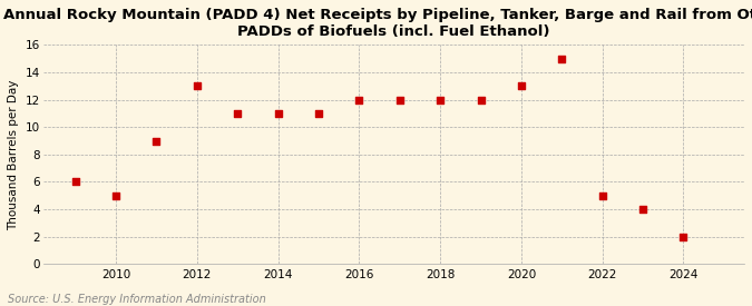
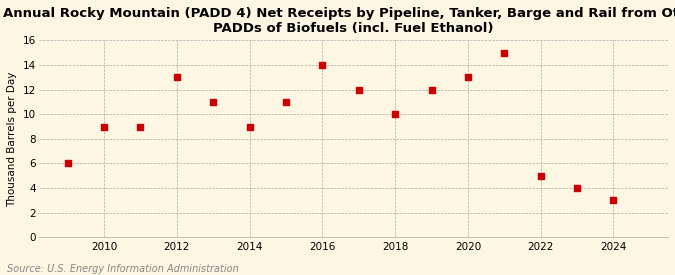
2010: 5 -> 9
2014: 11 -> 9
2016: 12 -> 14
2018: 12 -> 10
2024: 2 -> 3
